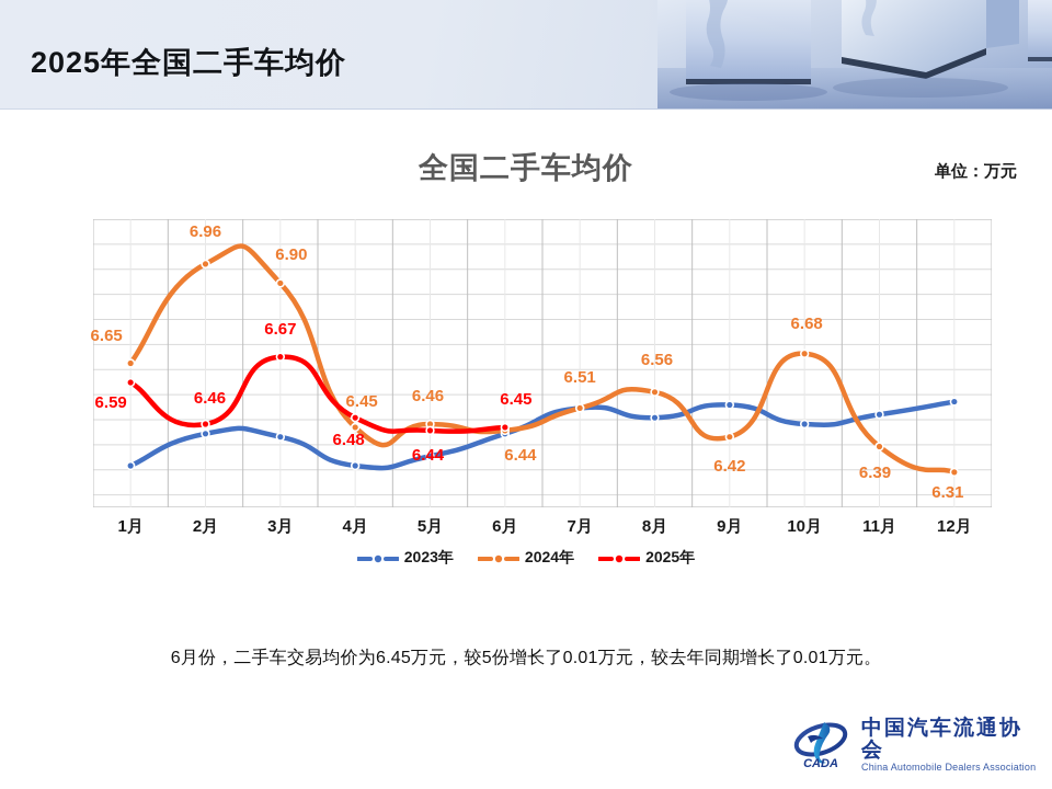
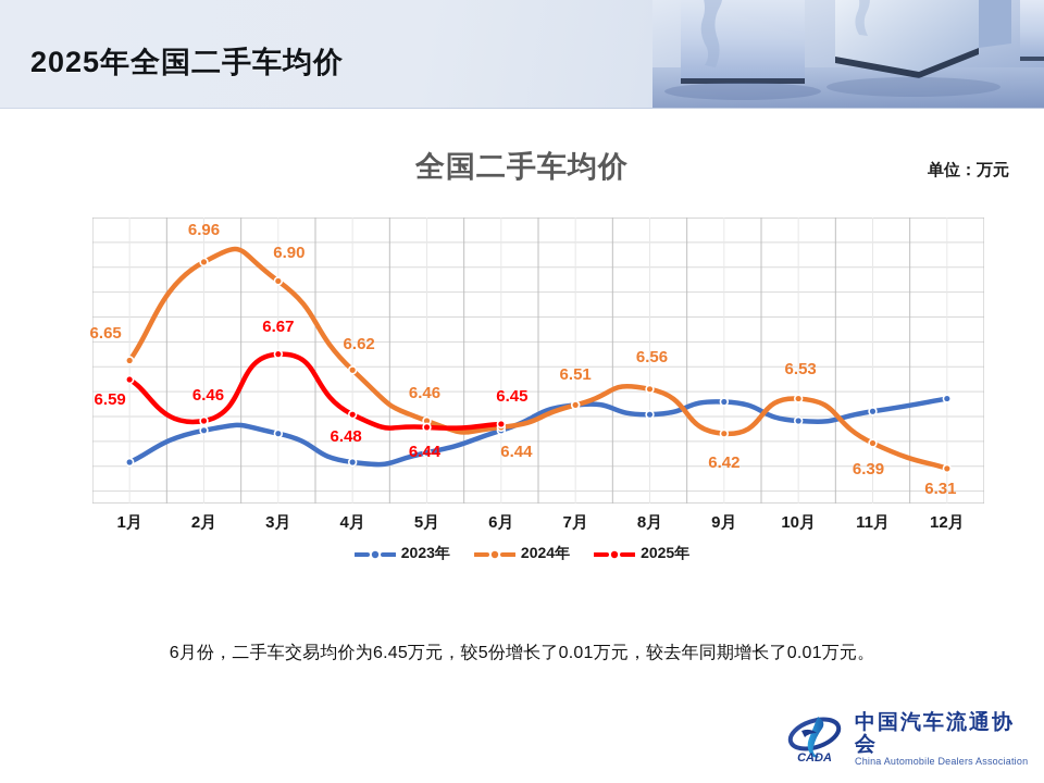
2024年/4月: 6.45 -> 6.62
2024年/10月: 6.68 -> 6.53
